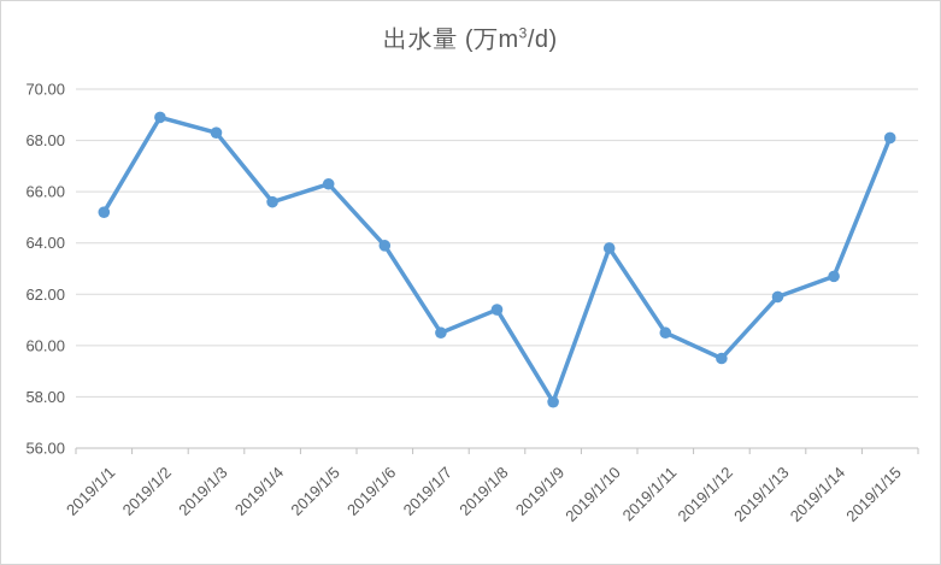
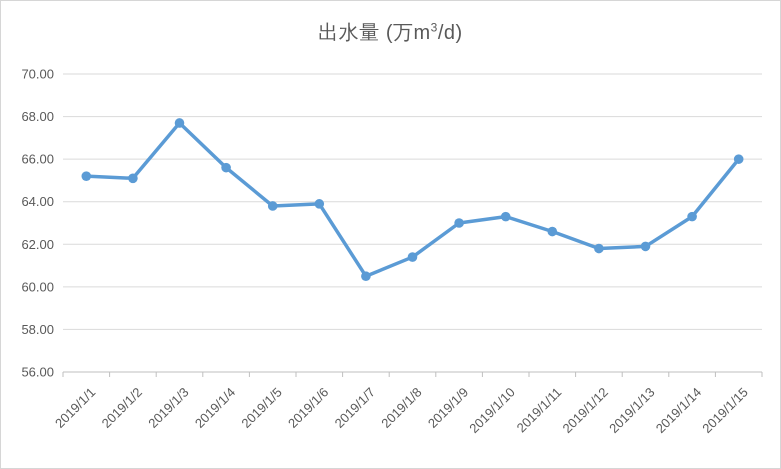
2019/1/2: 68.9 -> 65.1
2019/1/3: 68.3 -> 67.7
2019/1/5: 66.3 -> 63.8
2019/1/9: 57.8 -> 63.0
2019/1/10: 63.8 -> 63.3
2019/1/11: 60.5 -> 62.6
2019/1/12: 59.5 -> 61.8
2019/1/14: 62.7 -> 63.3
2019/1/15: 68.1 -> 66.0
